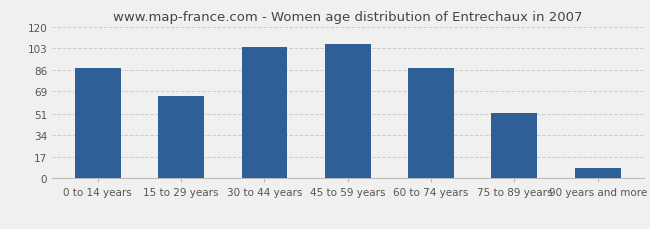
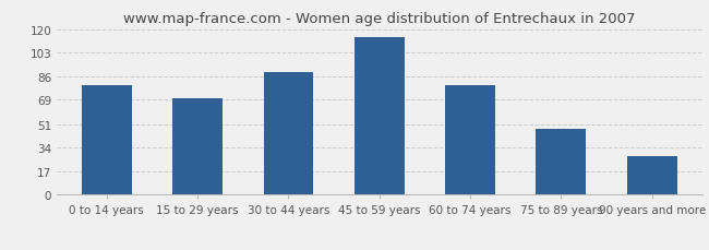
0 to 14 years: 87 -> 79
15 to 29 years: 65 -> 70
30 to 44 years: 104 -> 89
45 to 59 years: 106 -> 114
60 to 74 years: 87 -> 79
75 to 89 years: 52 -> 48
90 years and more: 8 -> 28
